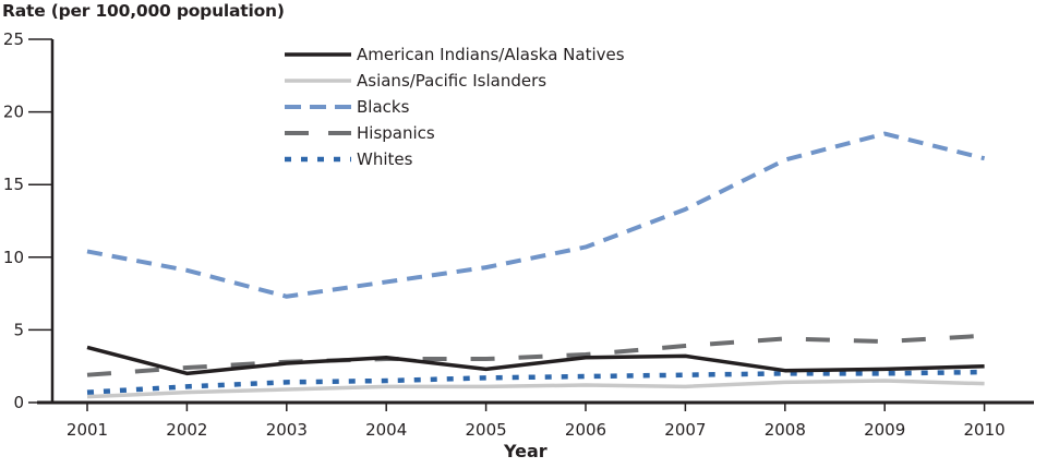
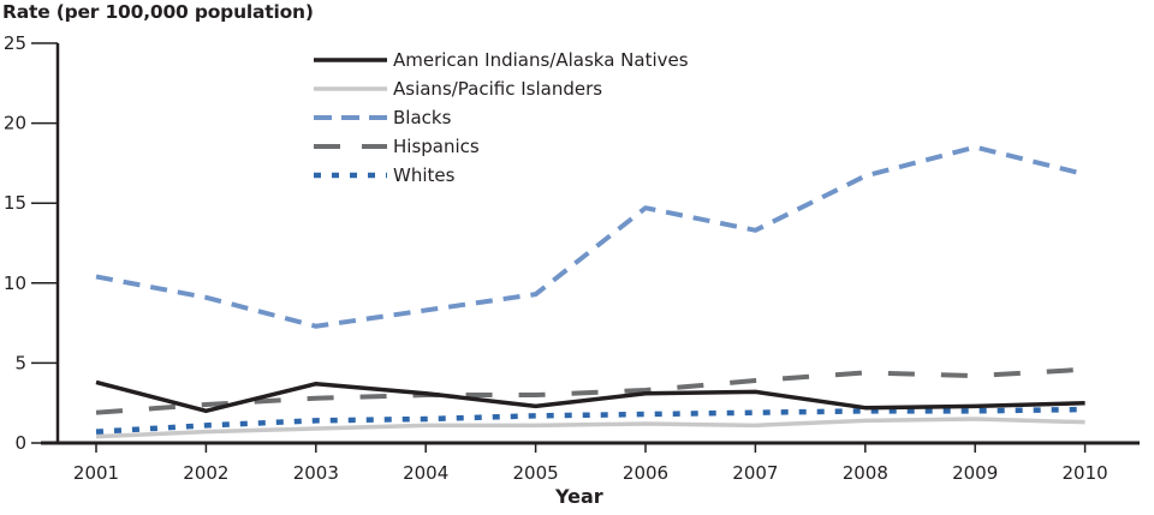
American Indians/Alaska Natives/2003: 2.7 -> 3.7
Blacks/2006: 10.7 -> 14.7
